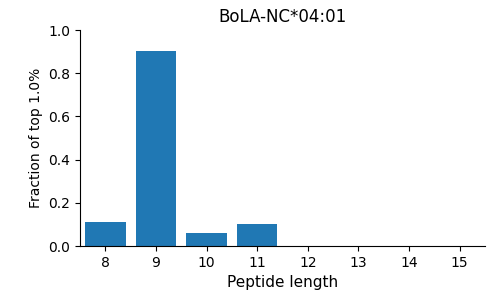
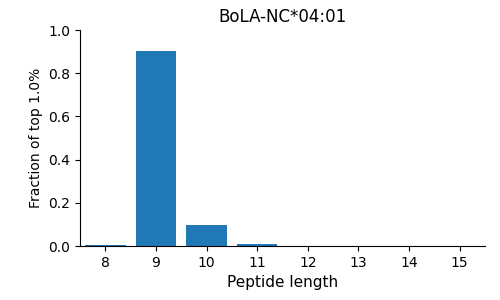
8: 0.110 -> 0.005
10: 0.060 -> 0.095
11: 0.100 -> 0.009
